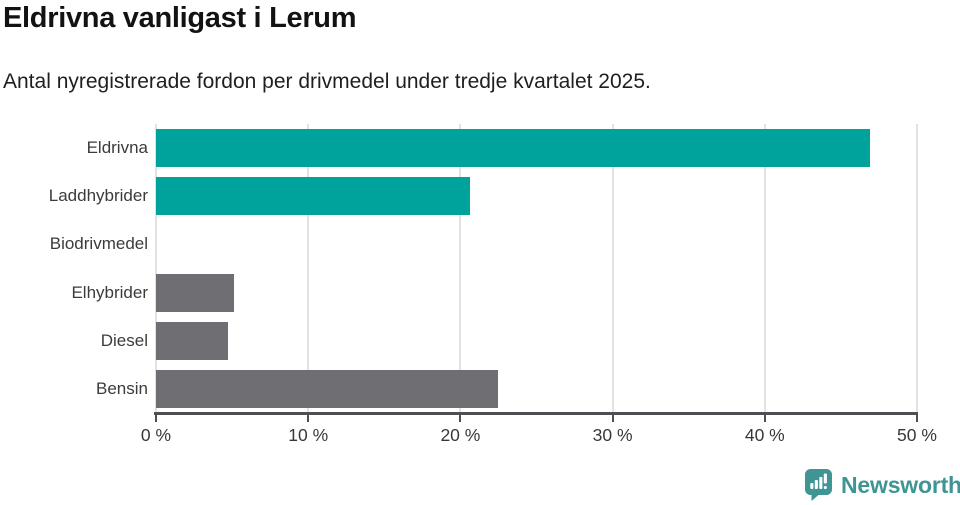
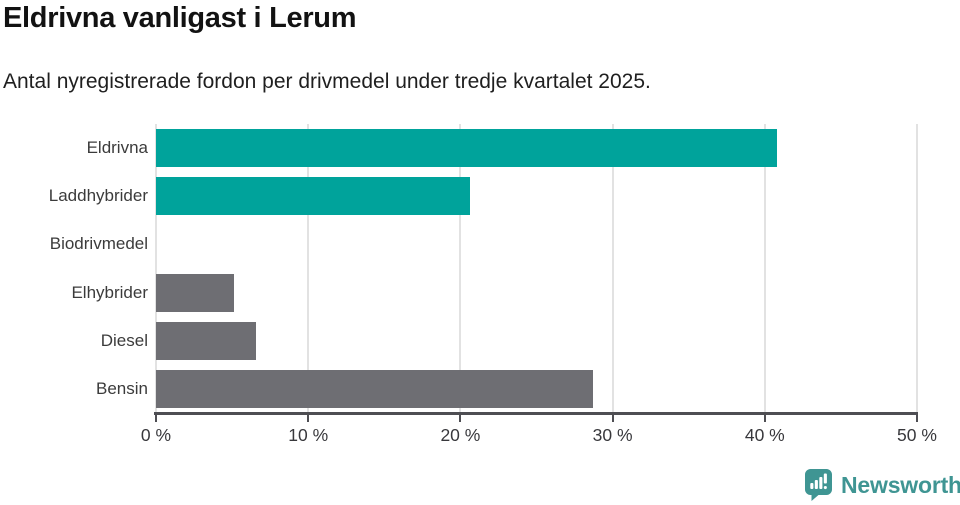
Eldrivna: 46.9% -> 40.8%
Diesel: 4.7% -> 6.6%
Bensin: 22.5% -> 28.7%
